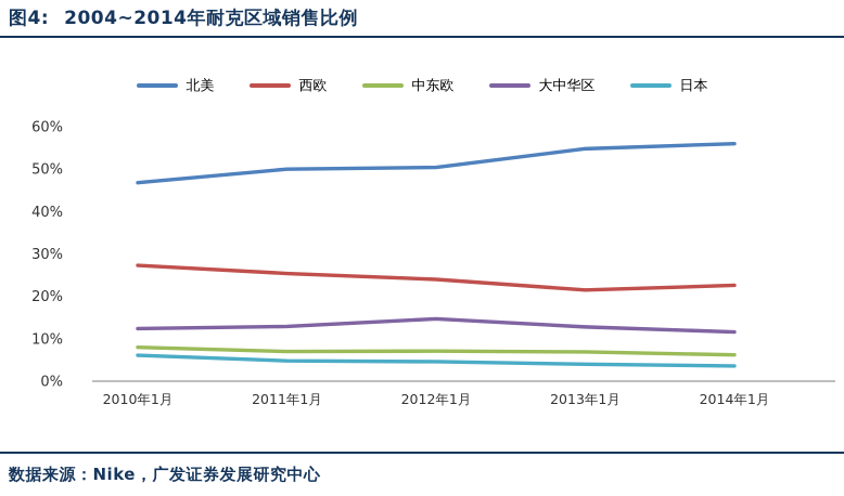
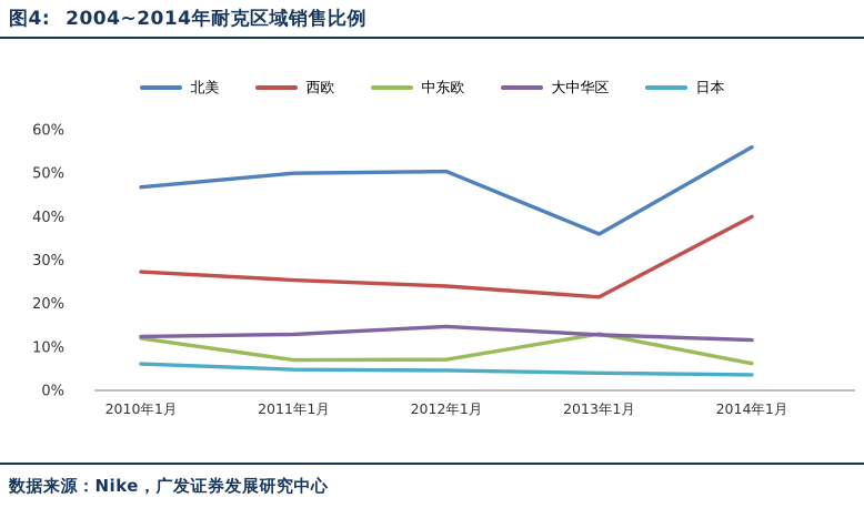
中东欧/2010年1月: 8% -> 12%
北美/2013年1月: 55% -> 36%
中东欧/2013年1月: 7% -> 13%
西欧/2014年1月: 23% -> 40%
